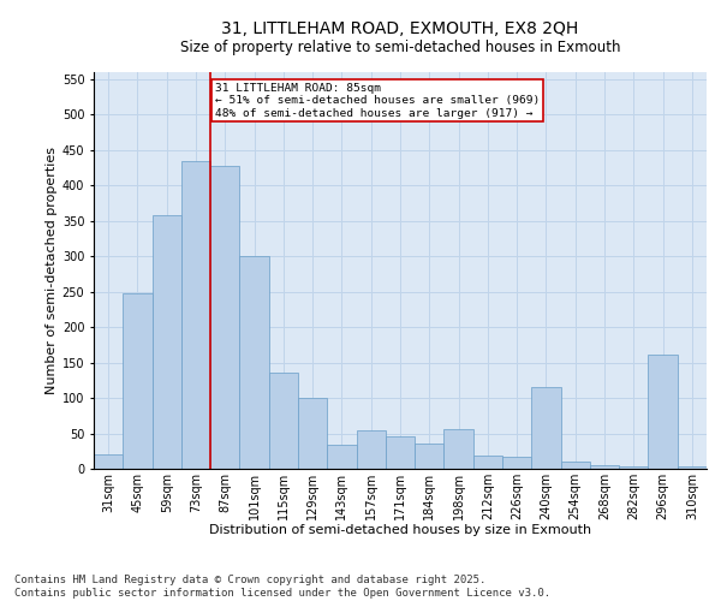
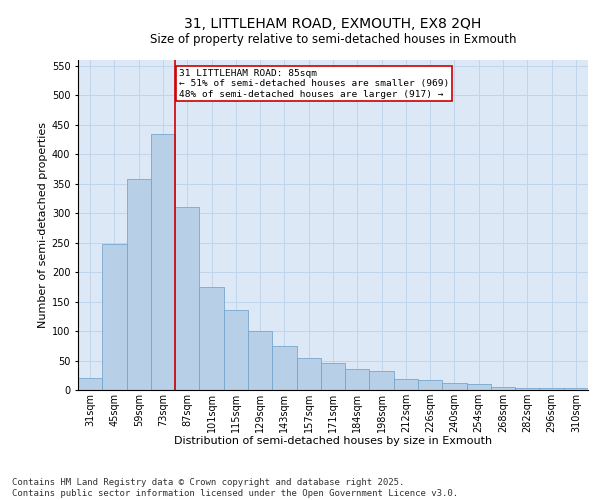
87sqm: 428 -> 310
101sqm: 300 -> 175
143sqm: 34 -> 75
198sqm: 56 -> 32
240sqm: 116 -> 12
296sqm: 162 -> 3
